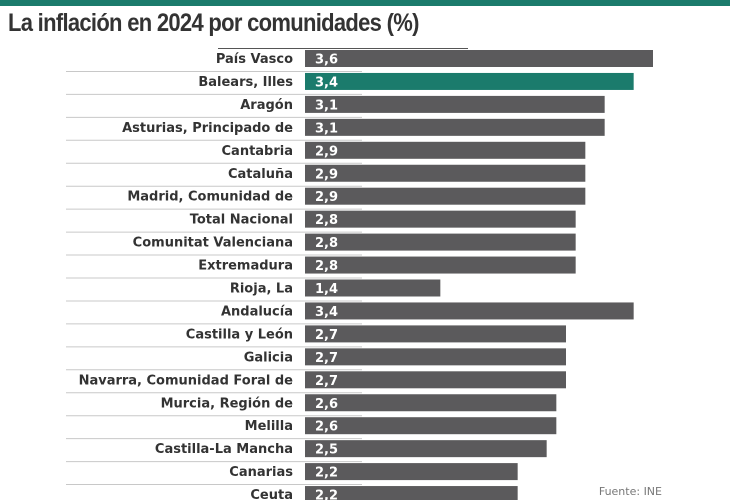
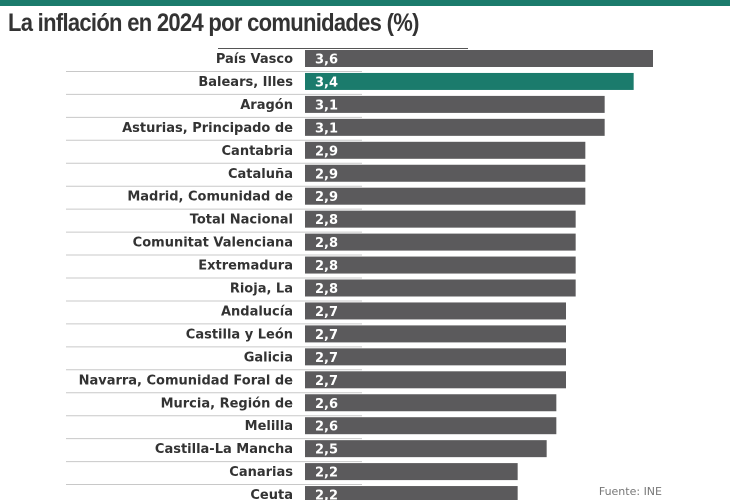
Rioja, La: 1,4 -> 2,8
Andalucía: 3,4 -> 2,7
